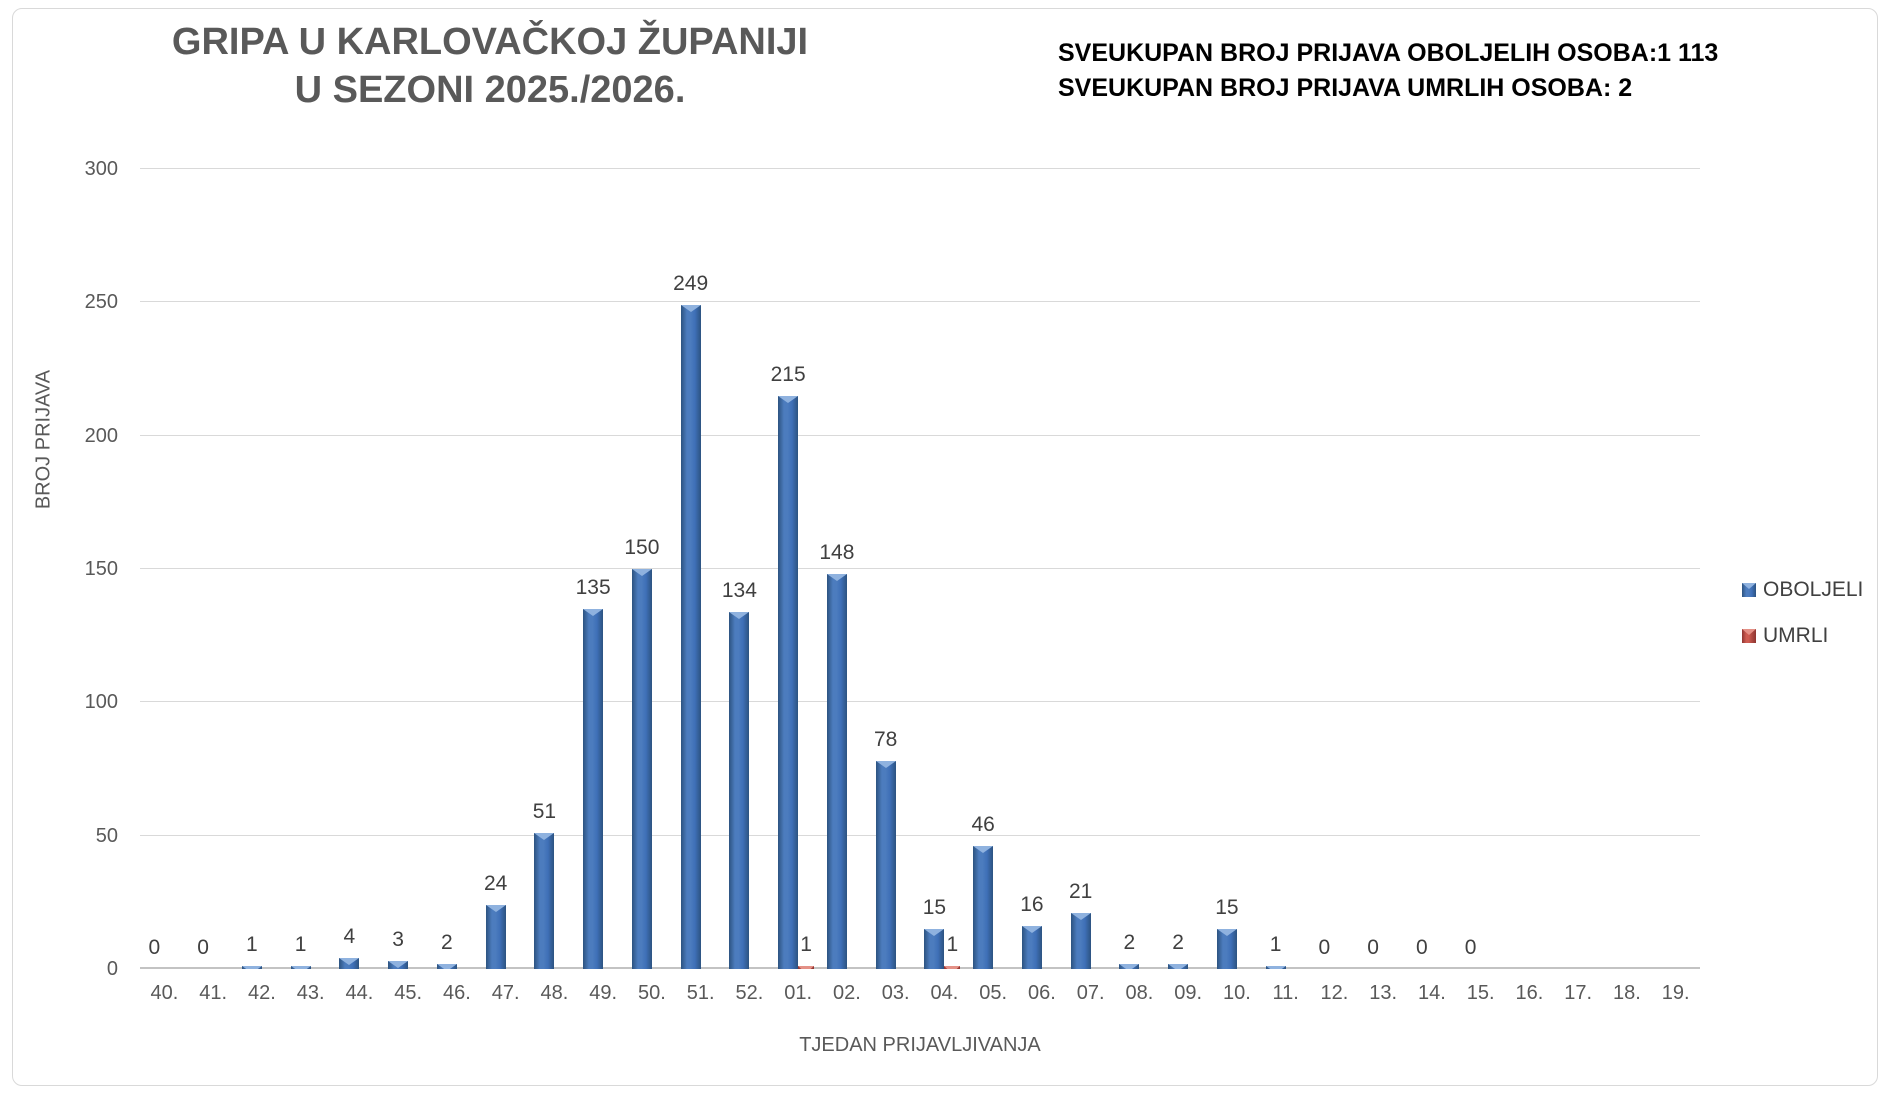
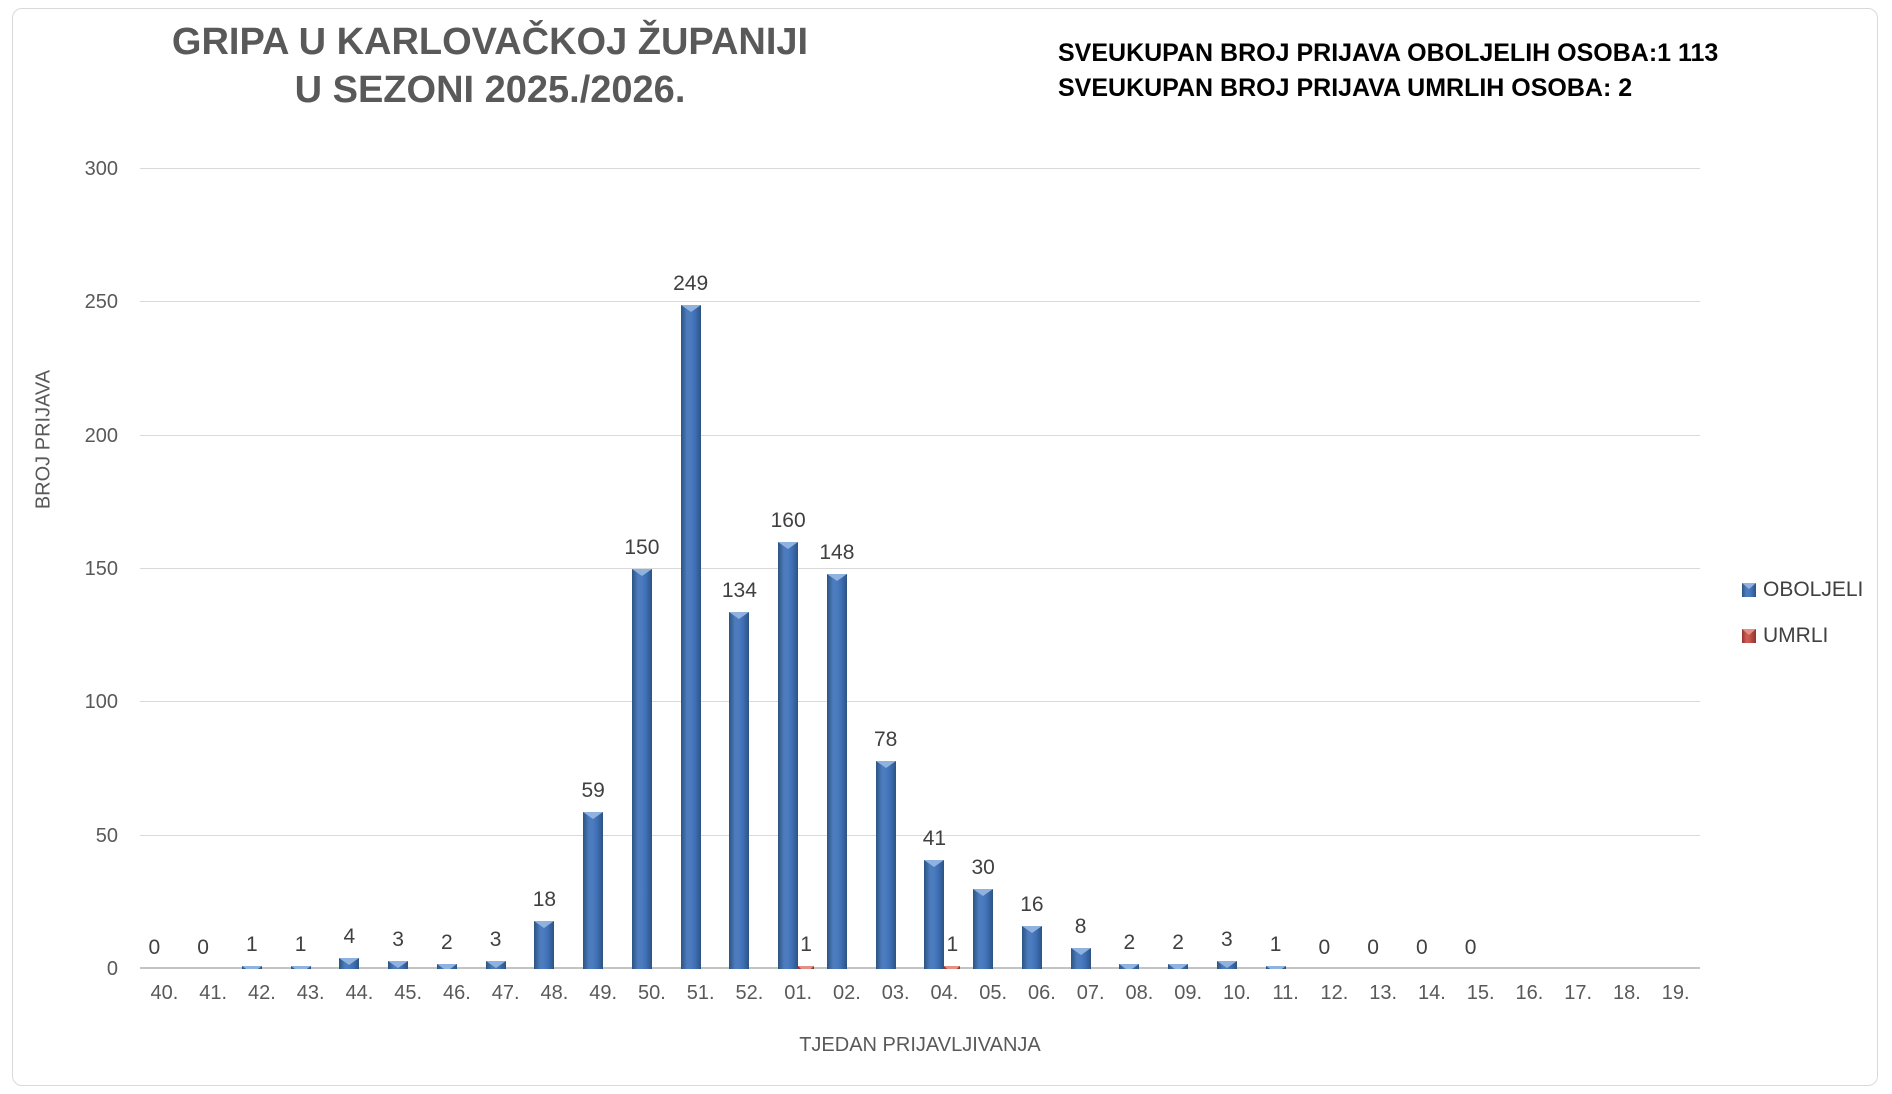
OBOLJELI/47.: 24 -> 3
OBOLJELI/48.: 51 -> 18
OBOLJELI/49.: 135 -> 59
OBOLJELI/01.: 215 -> 160
OBOLJELI/04.: 15 -> 41
OBOLJELI/05.: 46 -> 30
OBOLJELI/07.: 21 -> 8
OBOLJELI/10.: 15 -> 3
